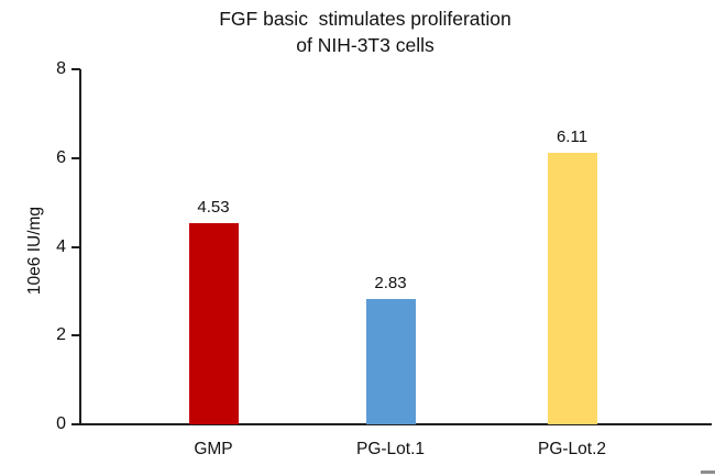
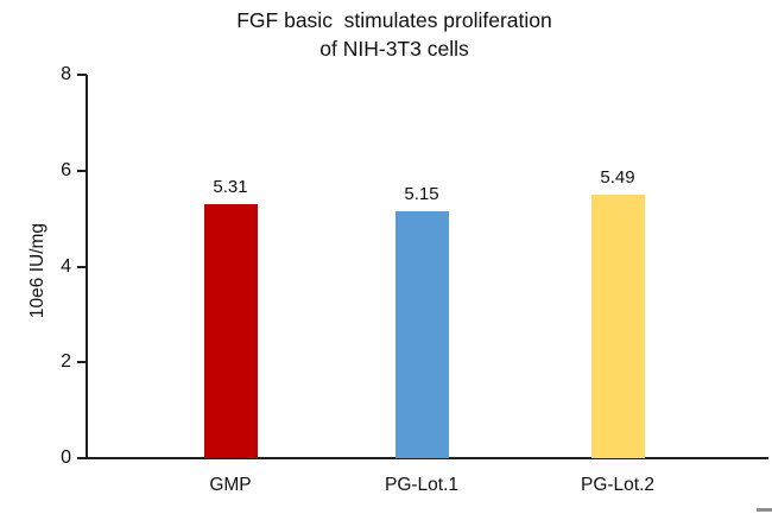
GMP: 4.53 -> 5.31
PG-Lot.1: 2.83 -> 5.15
PG-Lot.2: 6.11 -> 5.49
